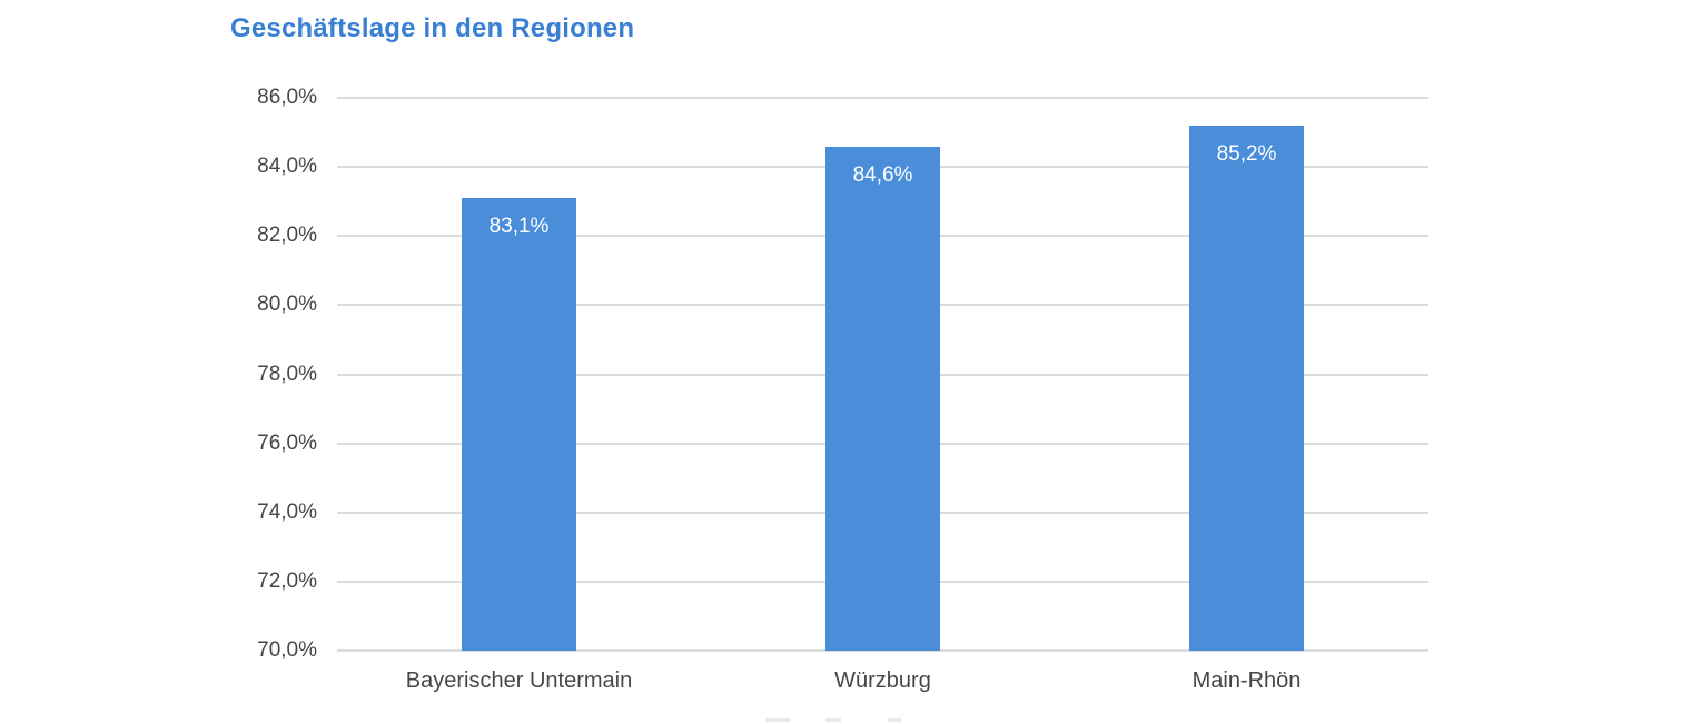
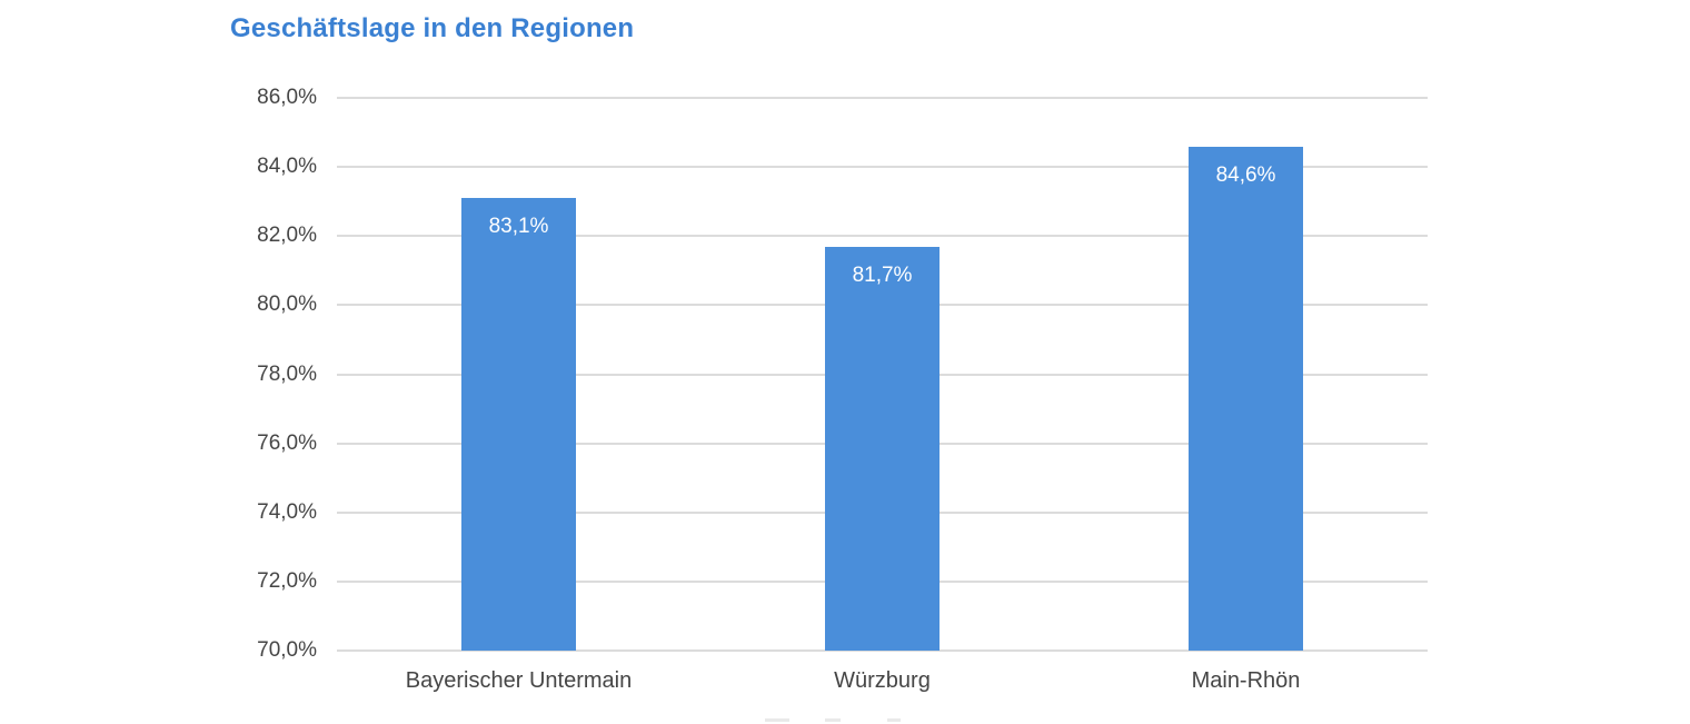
Würzburg: 84,6% -> 81,7%
Main-Rhön: 85,2% -> 84,6%
